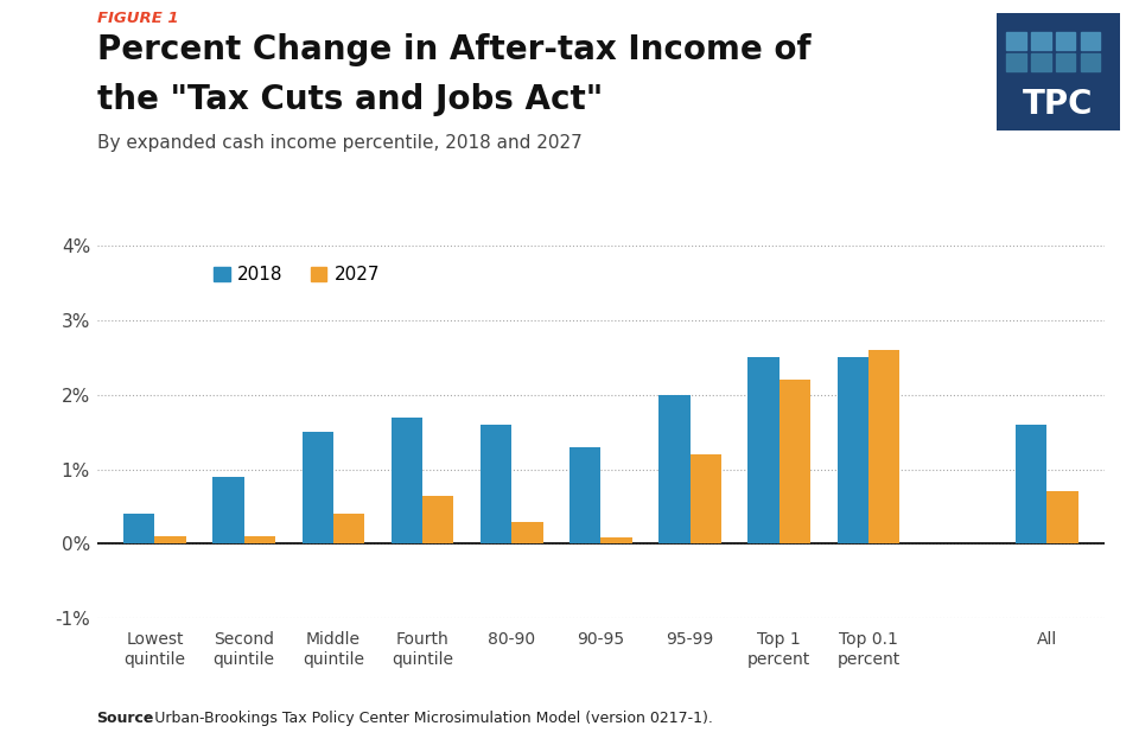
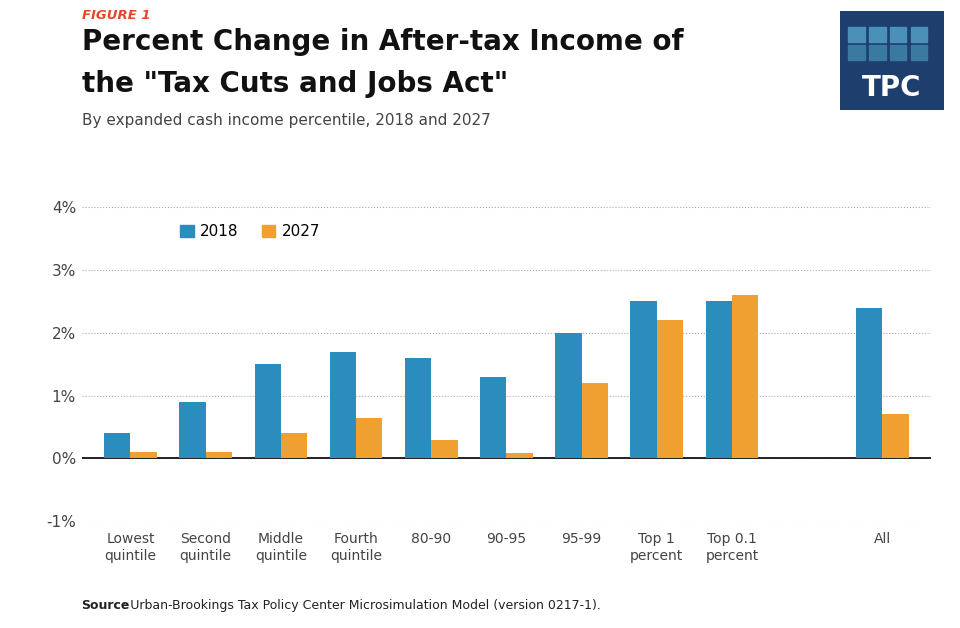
2018/All: 1.6% -> 2.4%
